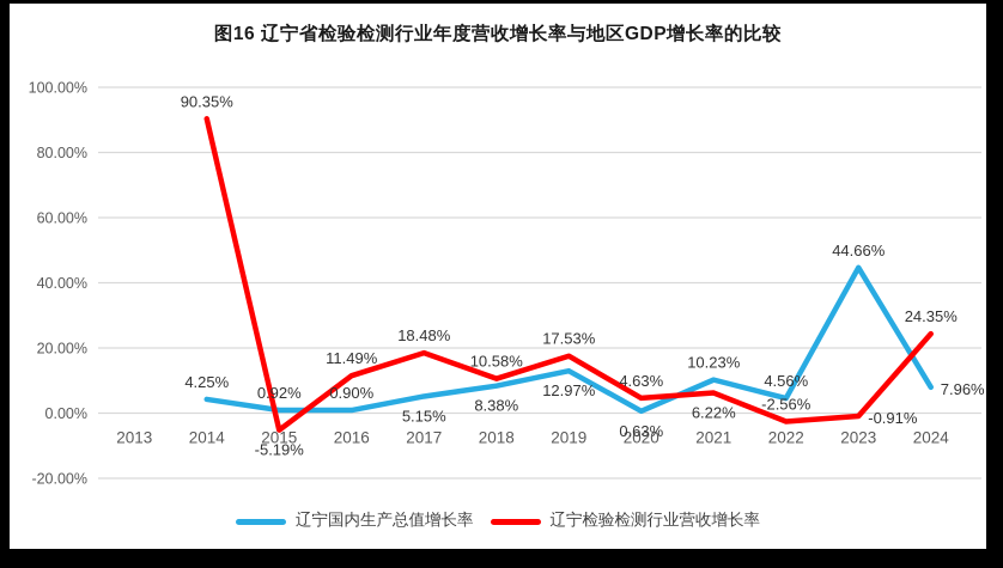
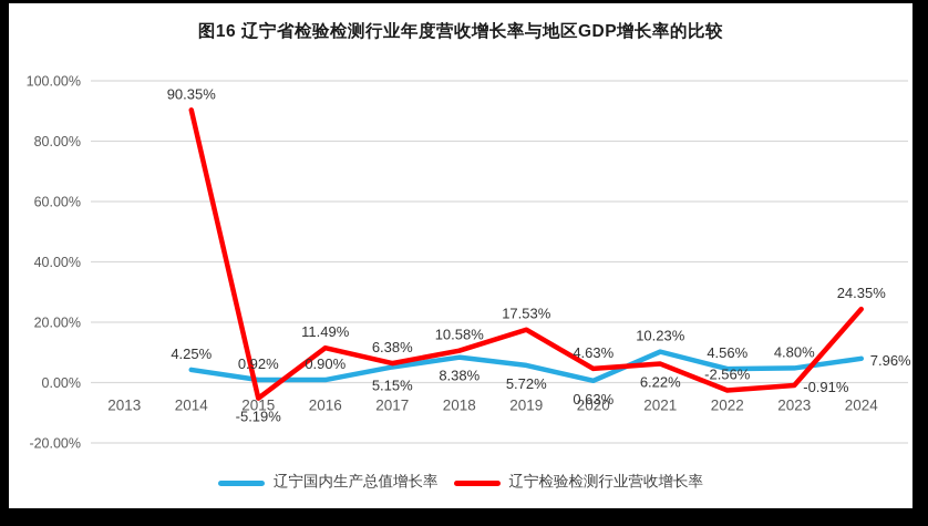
辽宁检验检测行业营收增长率/2017: 18.48% -> 6.38%
辽宁国内生产总值增长率/2019: 12.97% -> 5.72%
辽宁国内生产总值增长率/2023: 44.66% -> 4.80%
